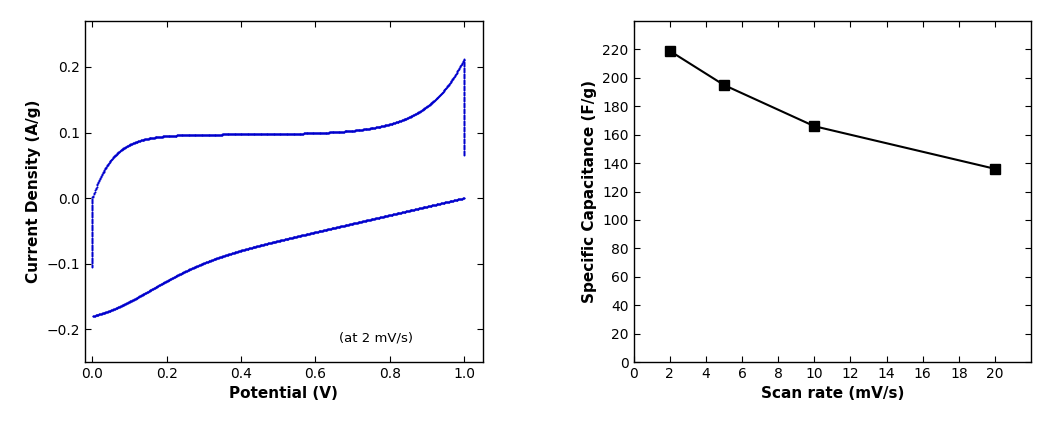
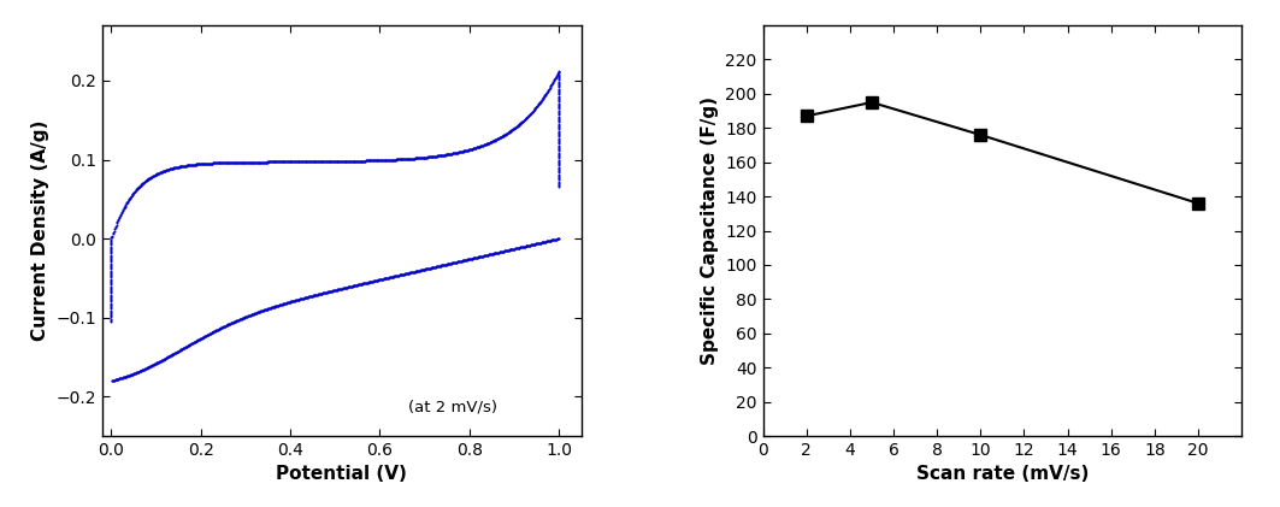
2: 219 -> 187
10: 166 -> 176
